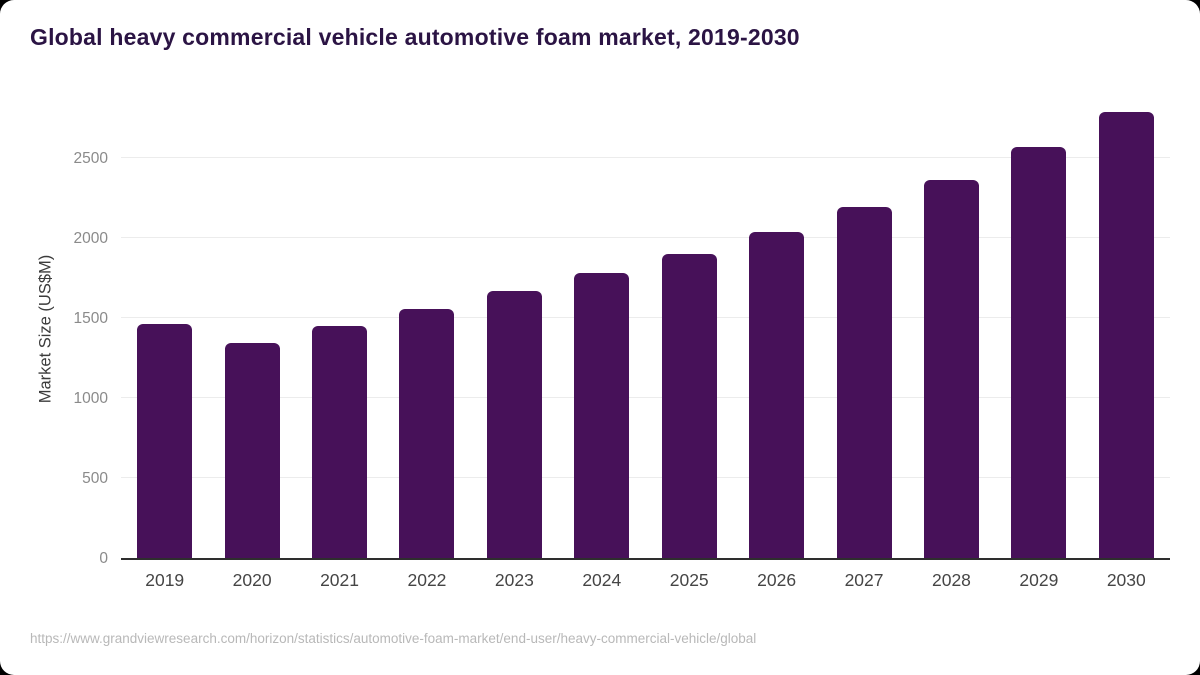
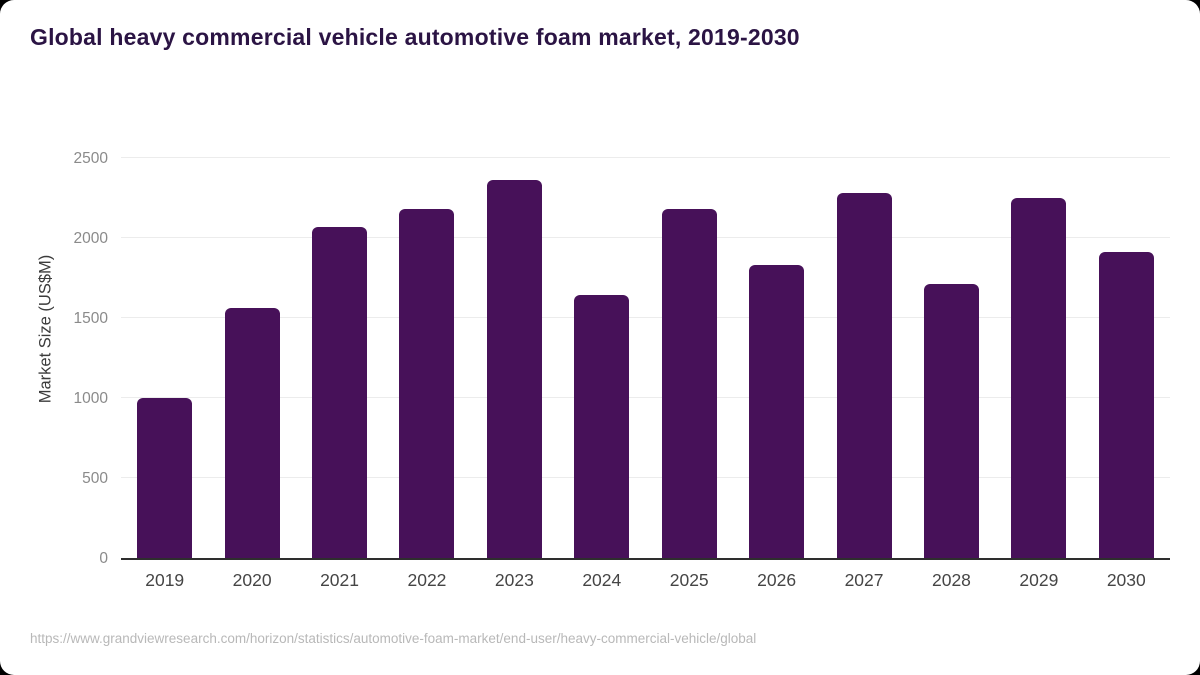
2019: 1460 -> 1000
2020: 1340 -> 1560
2021: 1450 -> 2070
2022: 1560 -> 2180
2023: 1660 -> 2360
2024: 1780 -> 1640
2025: 1900 -> 2180
2026: 2040 -> 1830
2027: 2190 -> 2280
2028: 2360 -> 1710
2029: 2560 -> 2250
2030: 2780 -> 1910
